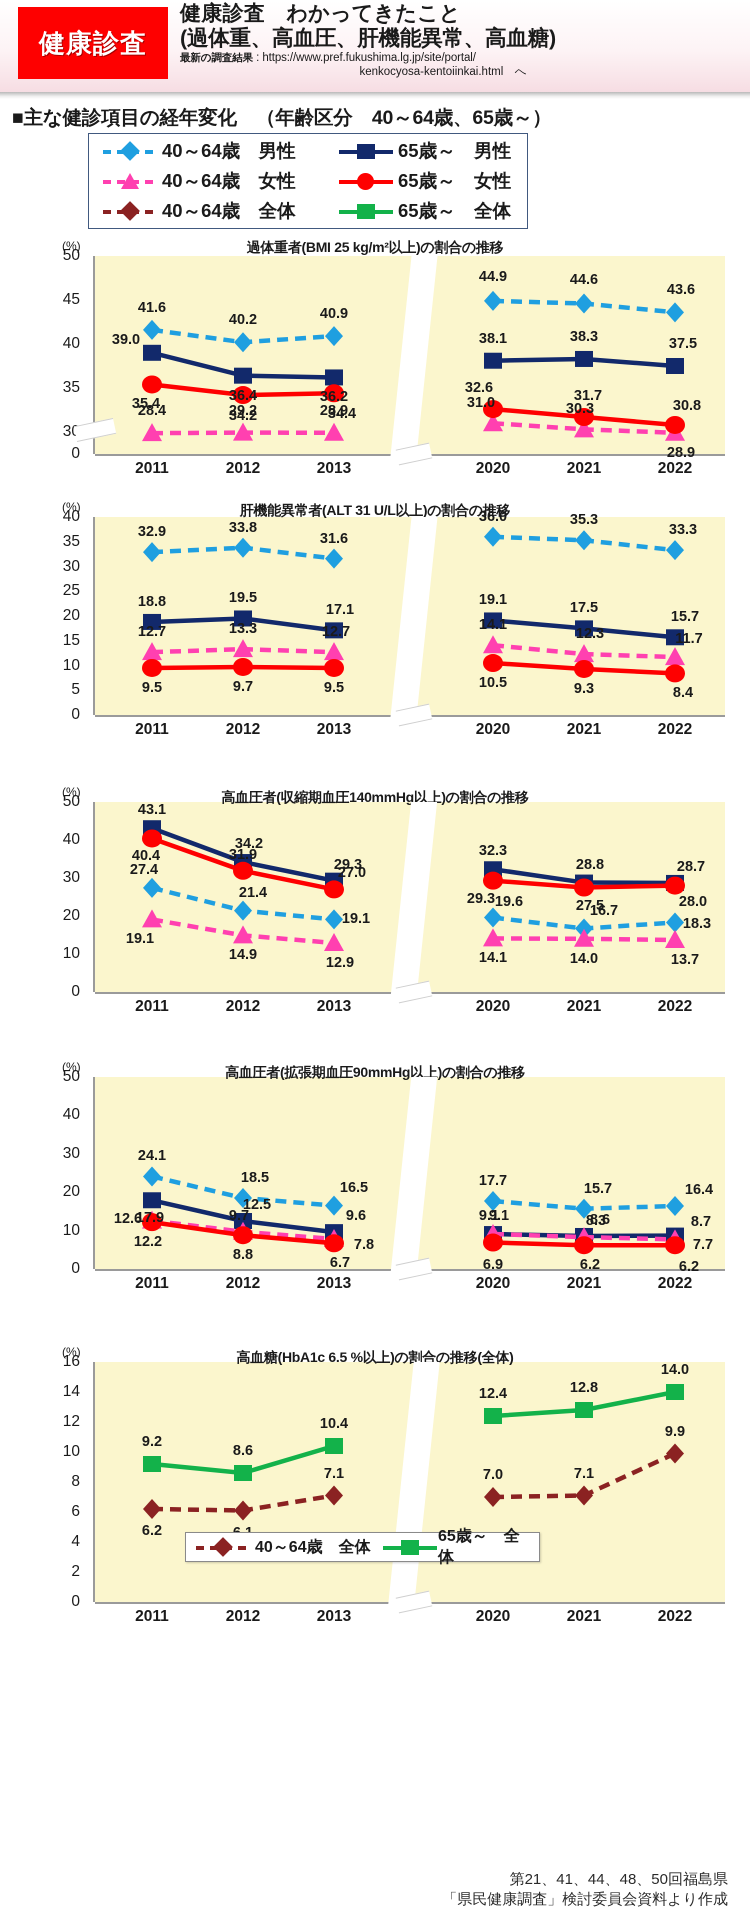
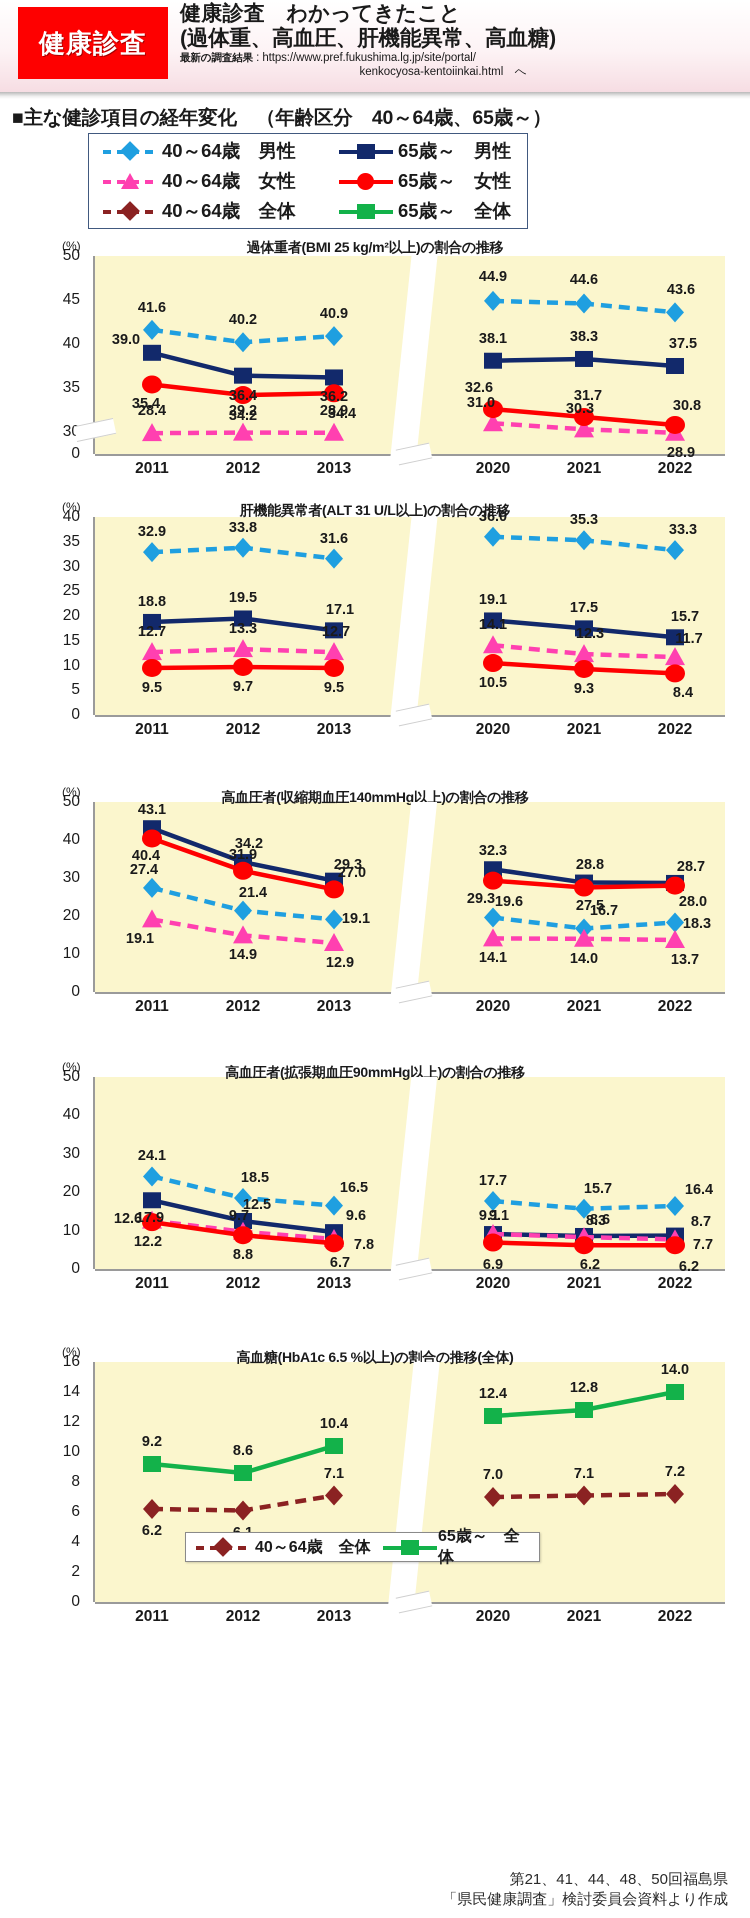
高血糖(HbA1c 6.5 %以上)の割合の推移(全体)/40～64歳 全体/2022: 9.9 -> 7.2
